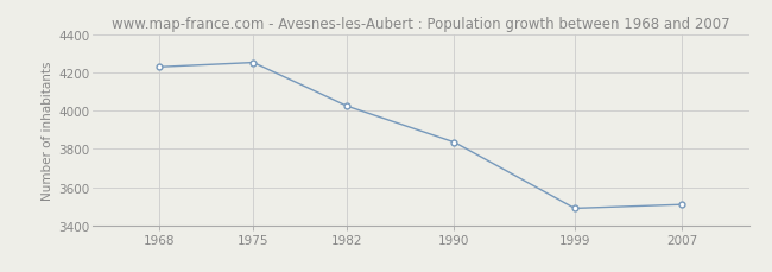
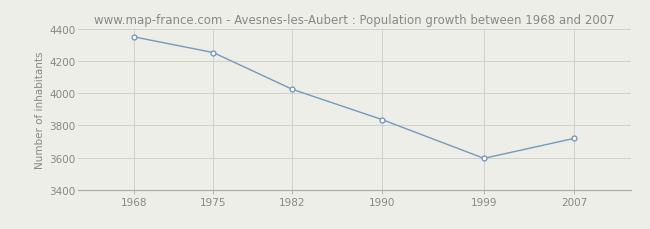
1968: 4230 -> 4350
1999: 3490 -> 3600
2007: 3510 -> 3720
